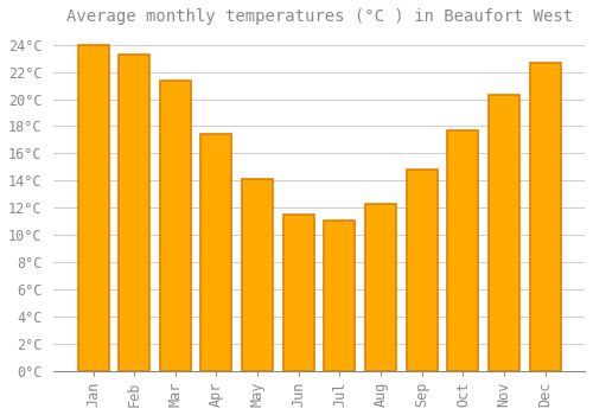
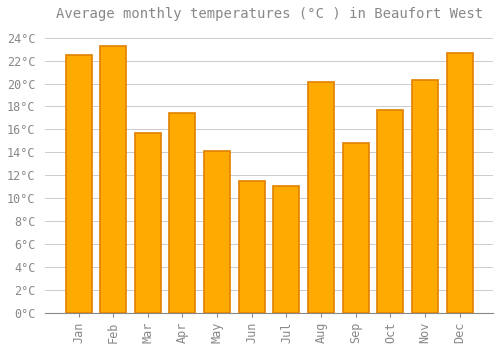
Jan: 24.0°C -> 22.5°C
Mar: 21.4°C -> 15.7°C
Aug: 12.3°C -> 20.1°C
